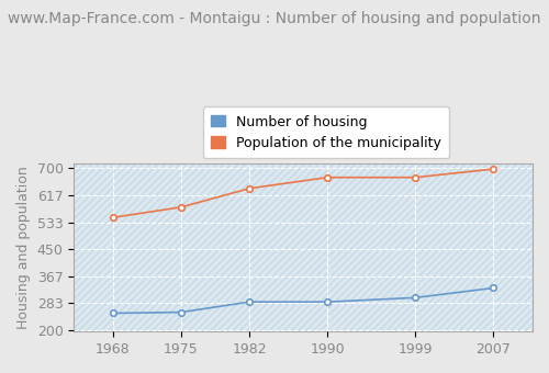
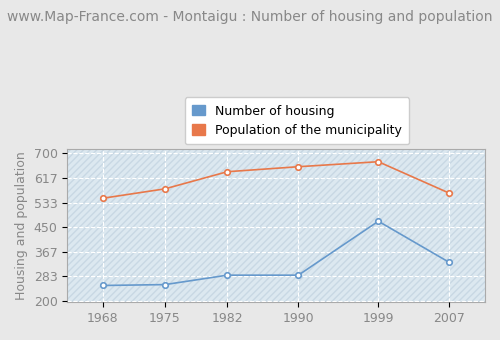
Population of the municipality/1990: 672 -> 655
Number of housing/1999: 300 -> 470
Population of the municipality/2007: 698 -> 565
